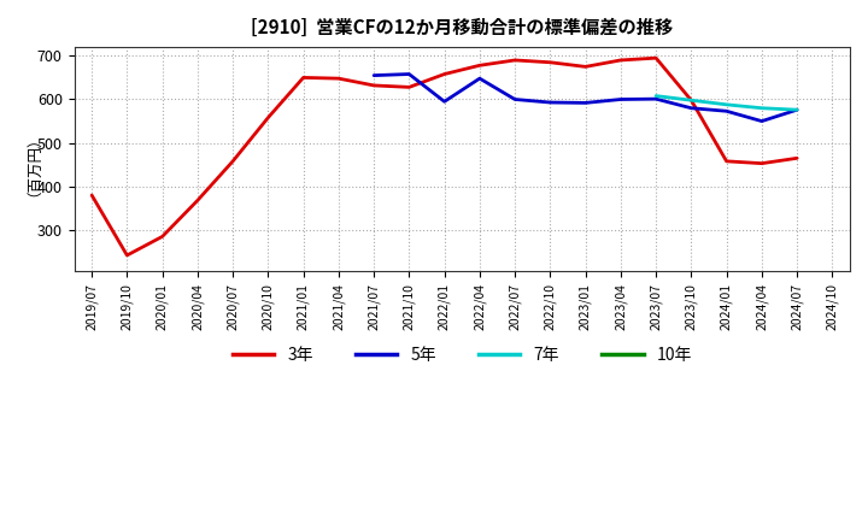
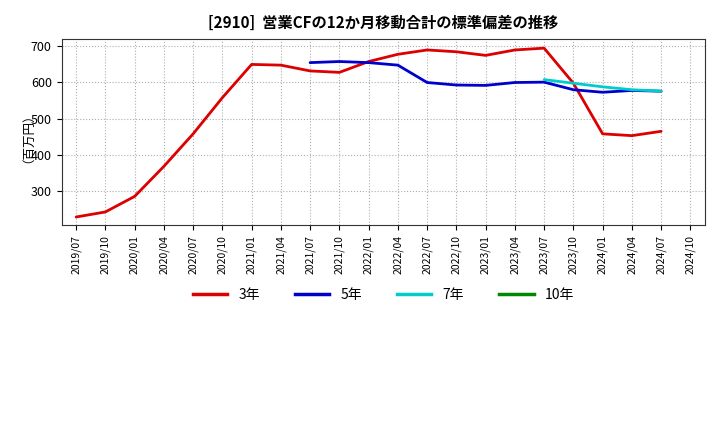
3年/2019/07: 380 -> 228
5年/2022/01: 595 -> 655
5年/2024/04: 550 -> 578
